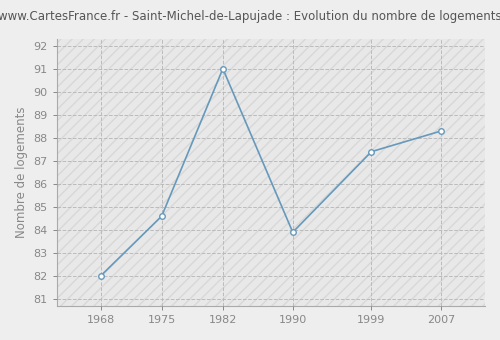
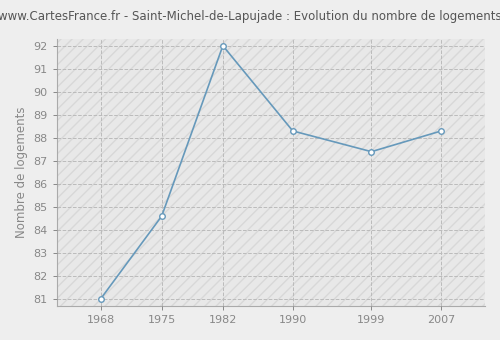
1968: 82.0 -> 81.0
1982: 91.0 -> 92.0
1990: 83.9 -> 88.3
